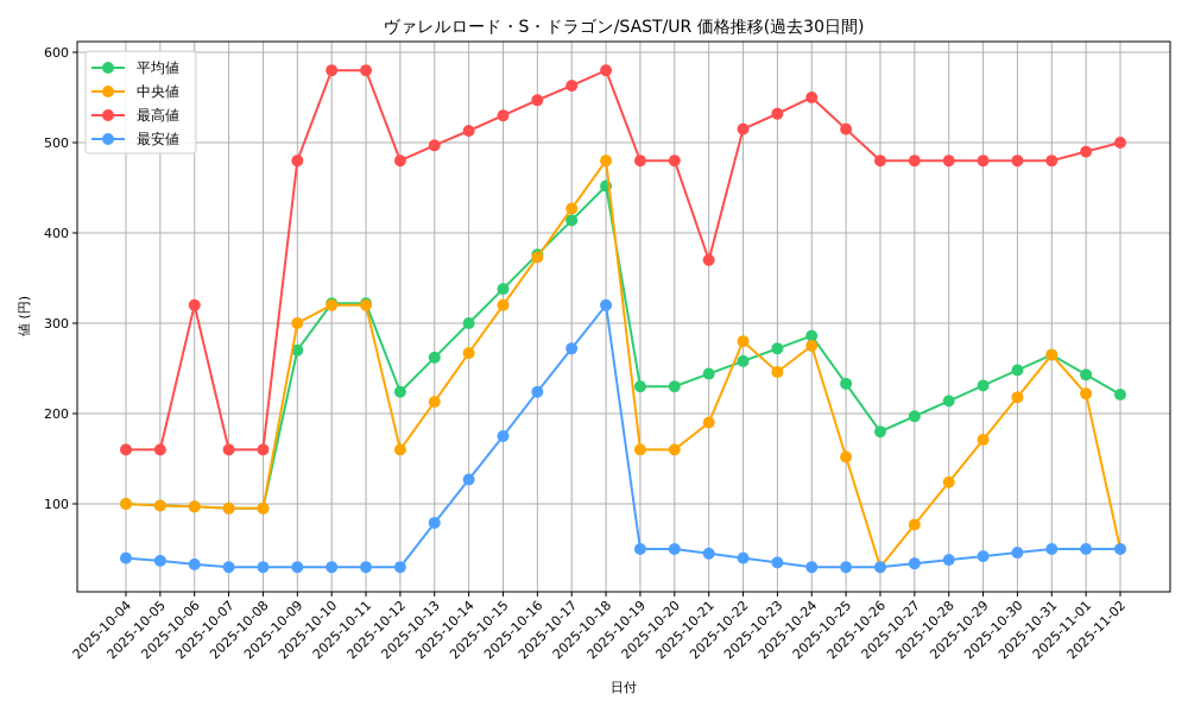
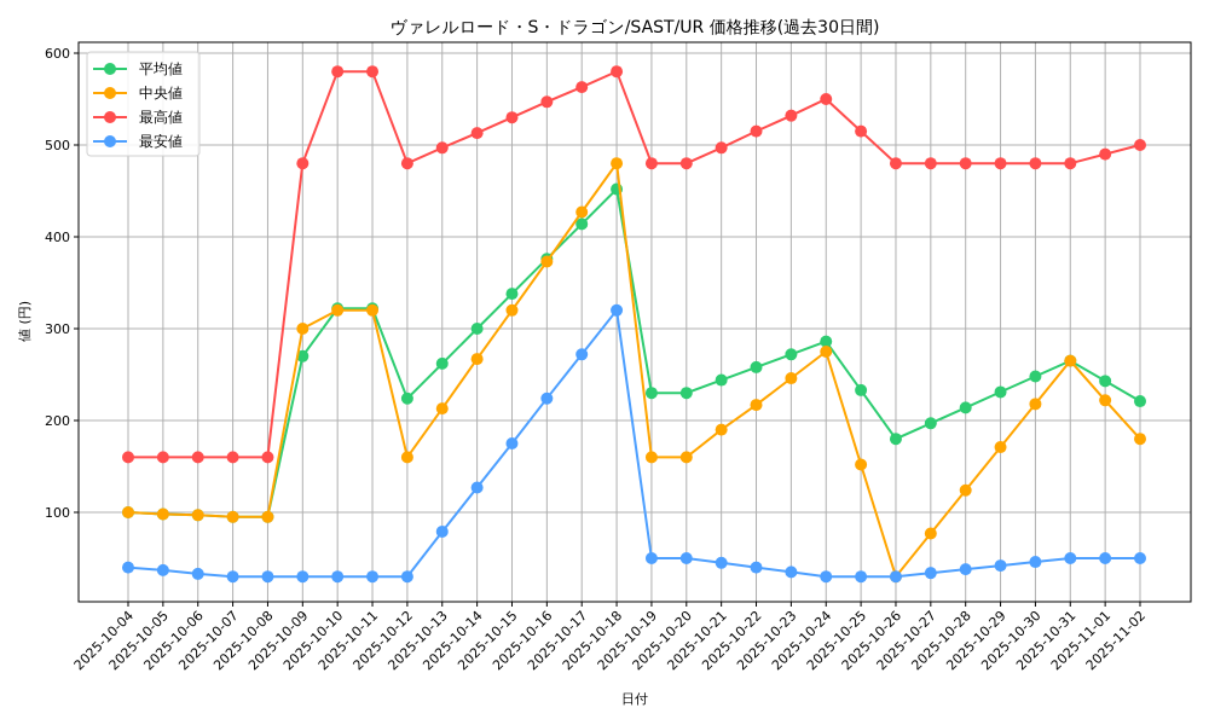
最高値/2025-10-06: 320 -> 160
最高値/2025-10-21: 370 -> 500
中央値/2025-10-22: 280 -> 220
中央値/2025-11-02: 50 -> 180
